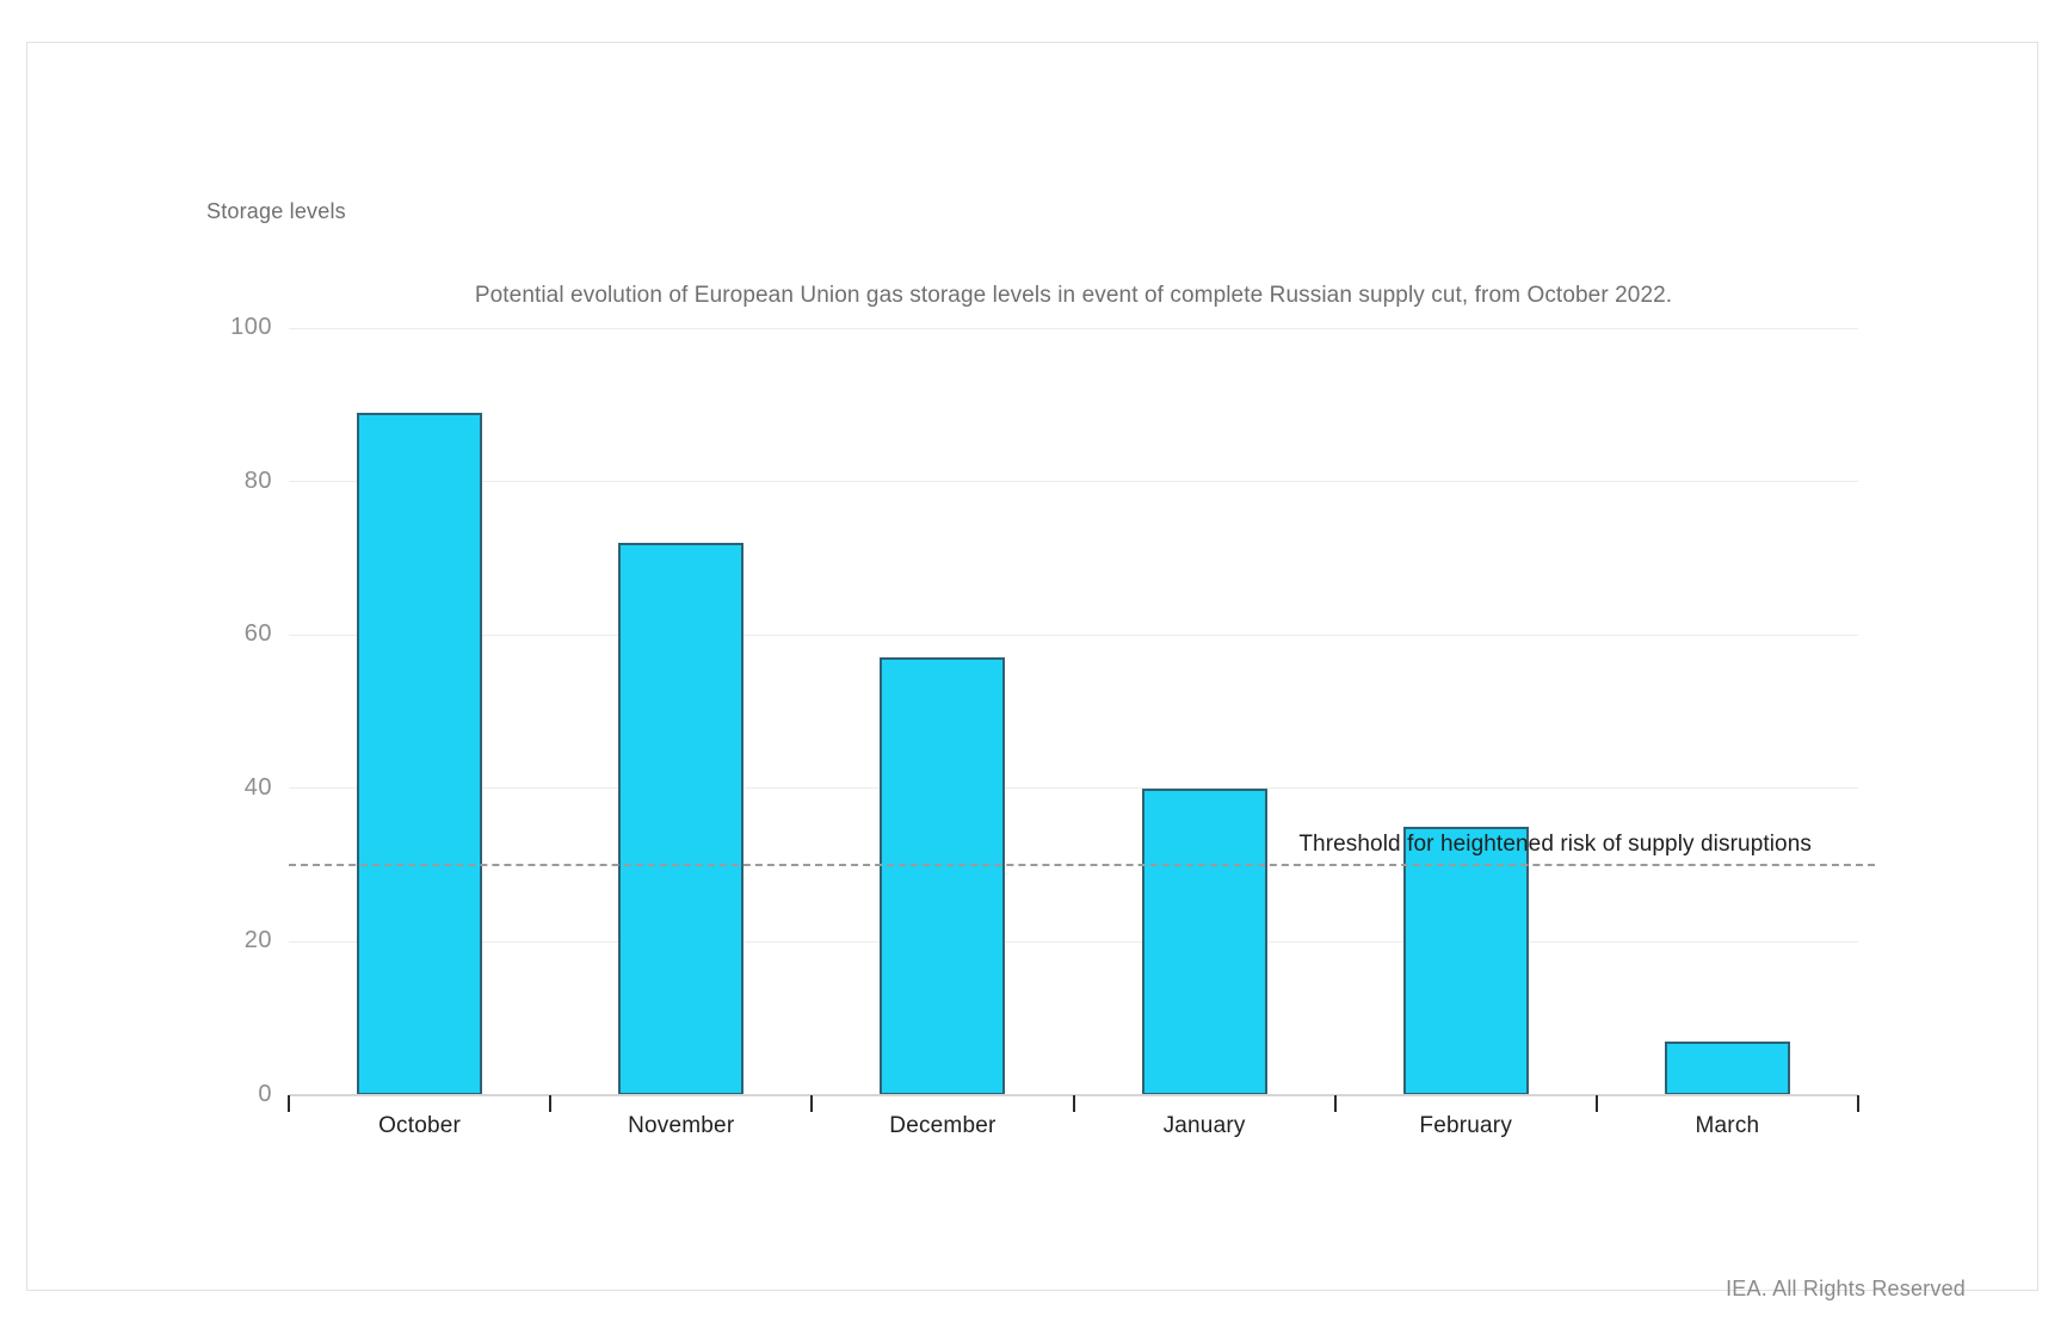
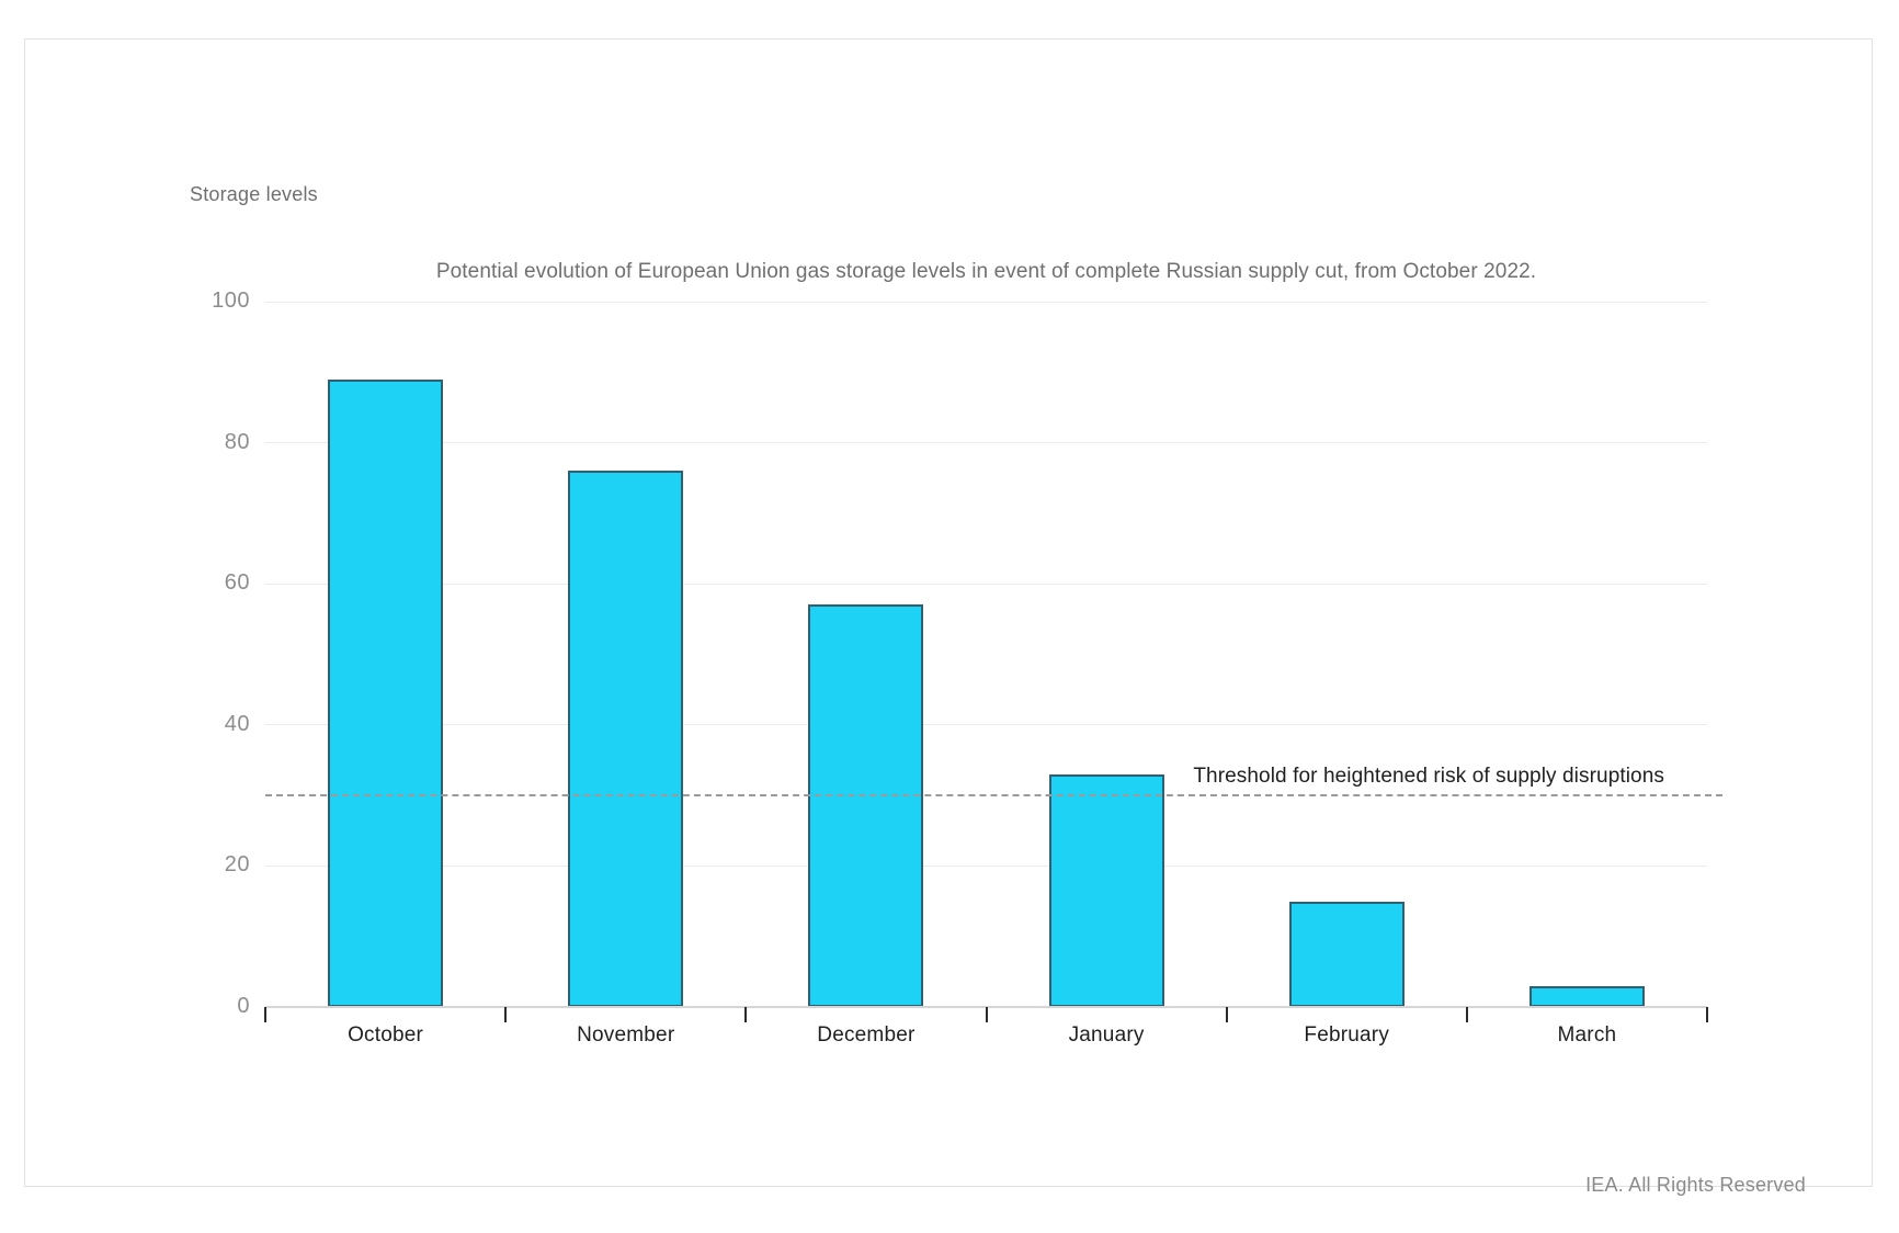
November: 72 -> 76
January: 40 -> 33
February: 35 -> 15
March: 7 -> 3
